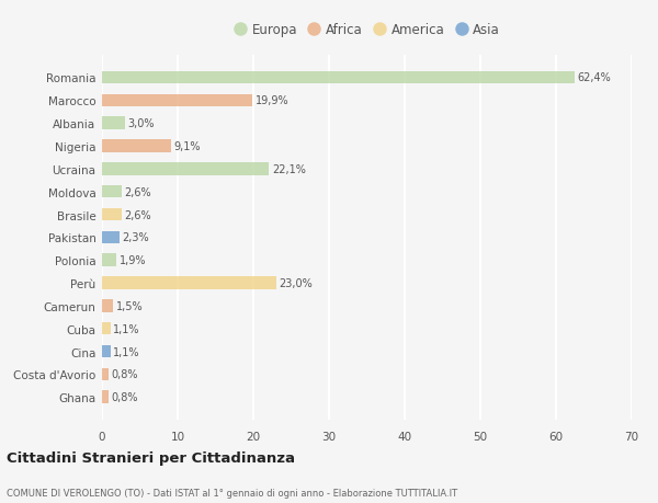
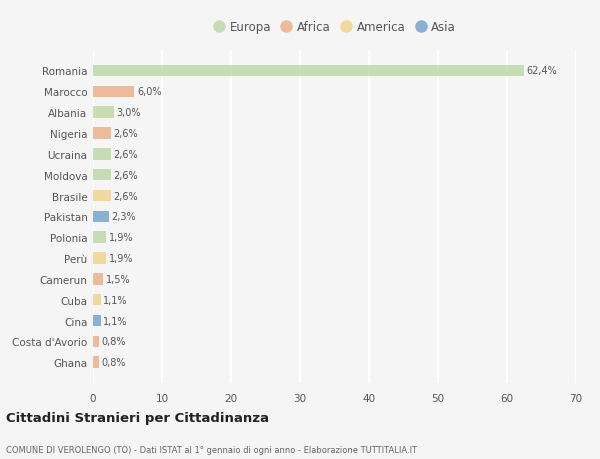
Marocco: 19,9% -> 6,0%
Nigeria: 9,1% -> 2,6%
Ucraina: 22,1% -> 2,6%
Perù: 23,0% -> 1,9%
